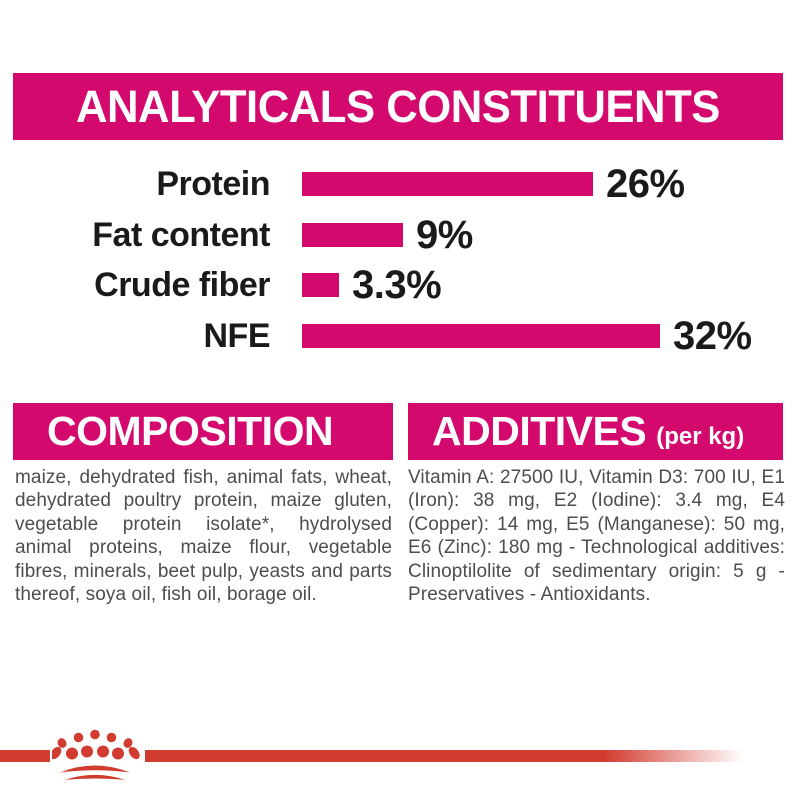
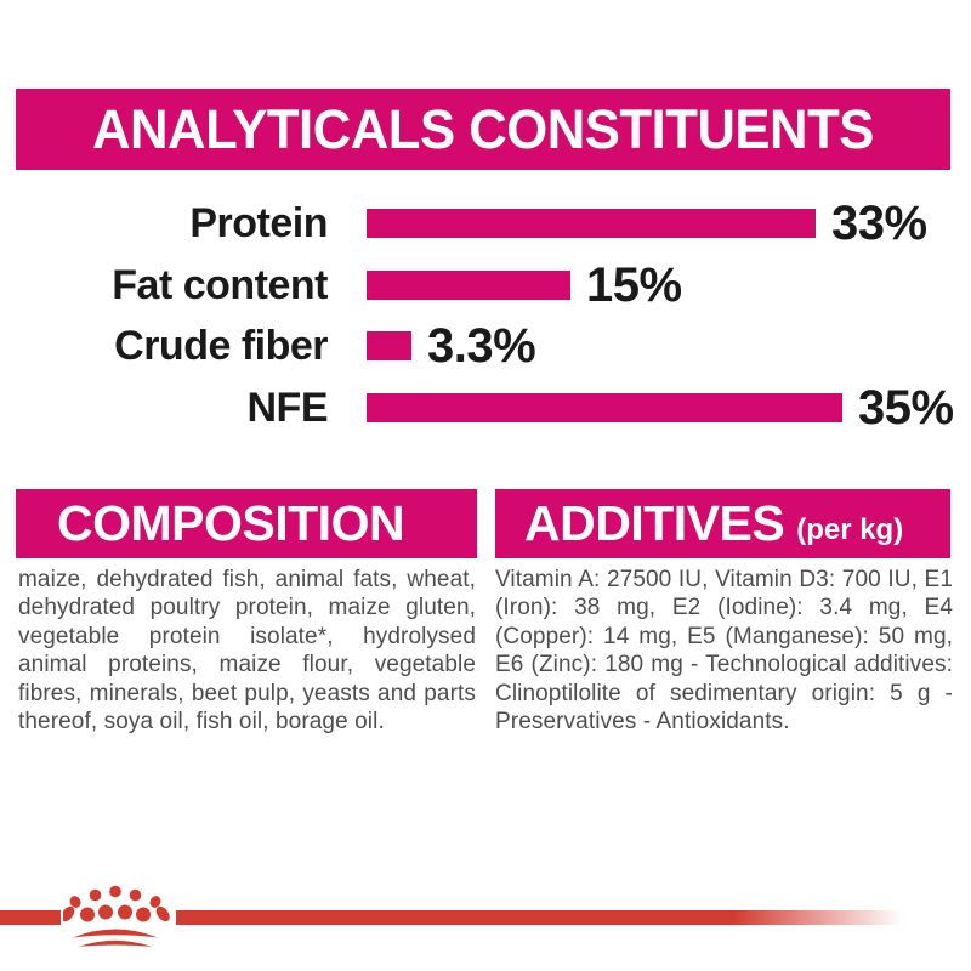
Protein: 26% -> 33%
Fat content: 9% -> 15%
NFE: 32% -> 35%
